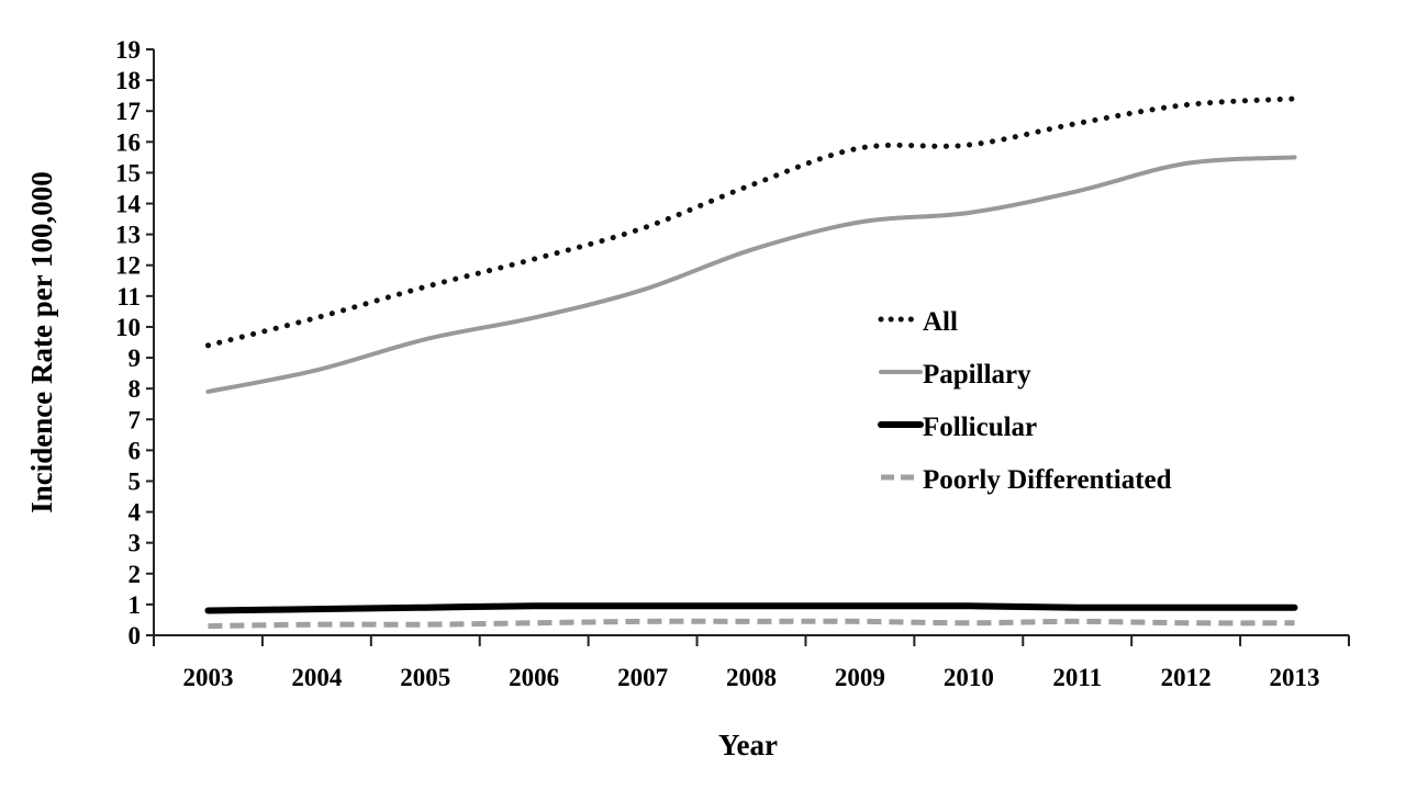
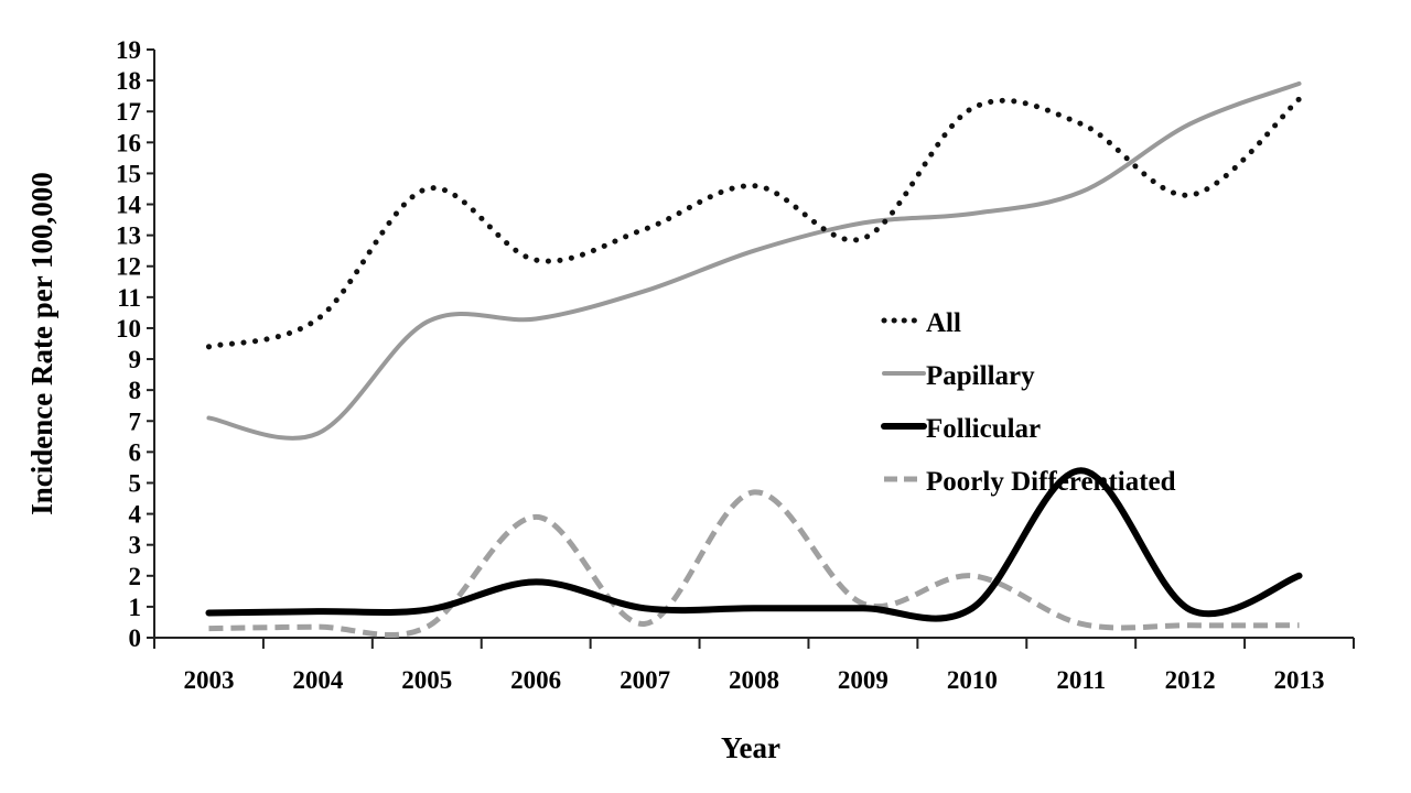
Papillary/2003: 7.9 -> 7.1
Papillary/2004: 8.6 -> 6.6
All/2005: 11.3 -> 14.5
Papillary/2005: 9.6 -> 10.2
Follicular/2006: 0.9 -> 1.8
Poorly Differentiated/2006: 0.4 -> 3.9
Poorly Differentiated/2008: 0.5 -> 4.7
All/2009: 15.8 -> 12.9
Poorly Differentiated/2009: 0.5 -> 1.1
All/2010: 15.9 -> 17.1
Poorly Differentiated/2010: 0.4 -> 2.0
Follicular/2011: 0.9 -> 5.4
All/2012: 17.2 -> 14.3
Papillary/2012: 15.3 -> 16.6
Papillary/2013: 15.5 -> 17.9
Follicular/2013: 0.9 -> 2.0
